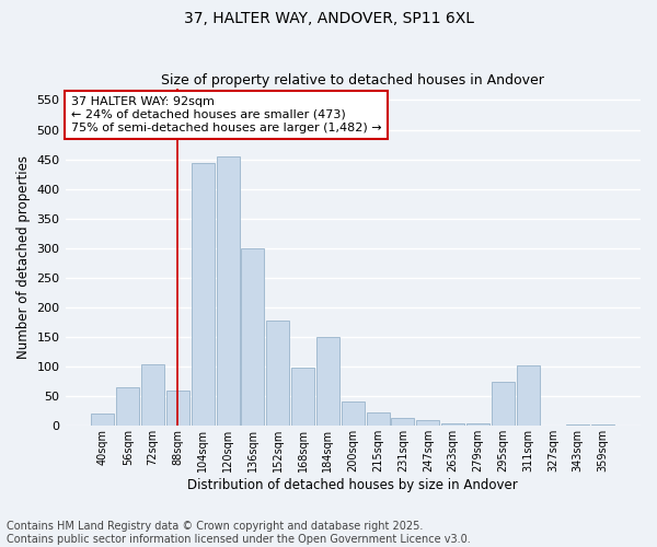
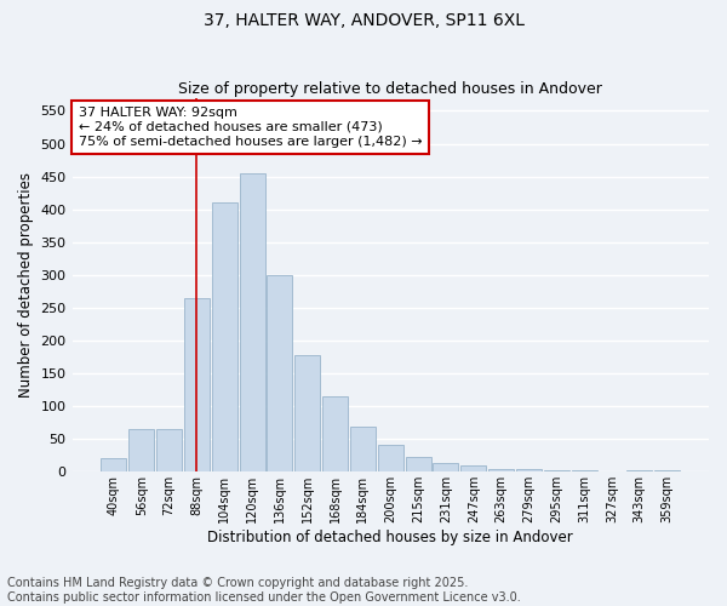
72sqm: 104 -> 65
88sqm: 60 -> 265
104sqm: 444 -> 410
168sqm: 98 -> 115
184sqm: 150 -> 68
295sqm: 74 -> 2
311sqm: 102 -> 2
